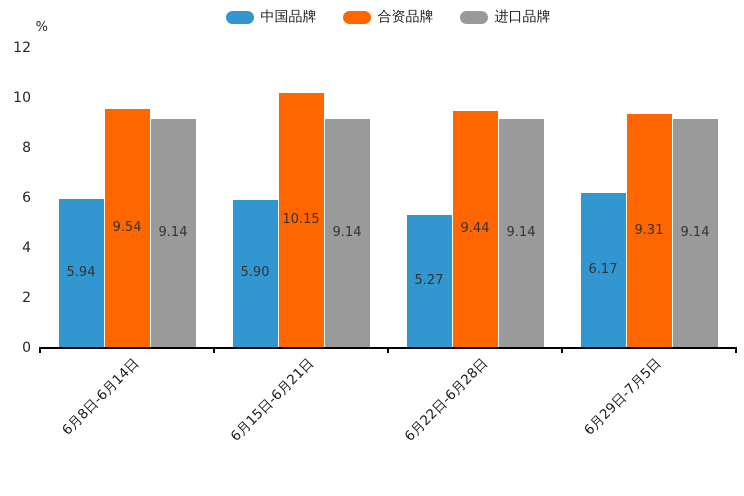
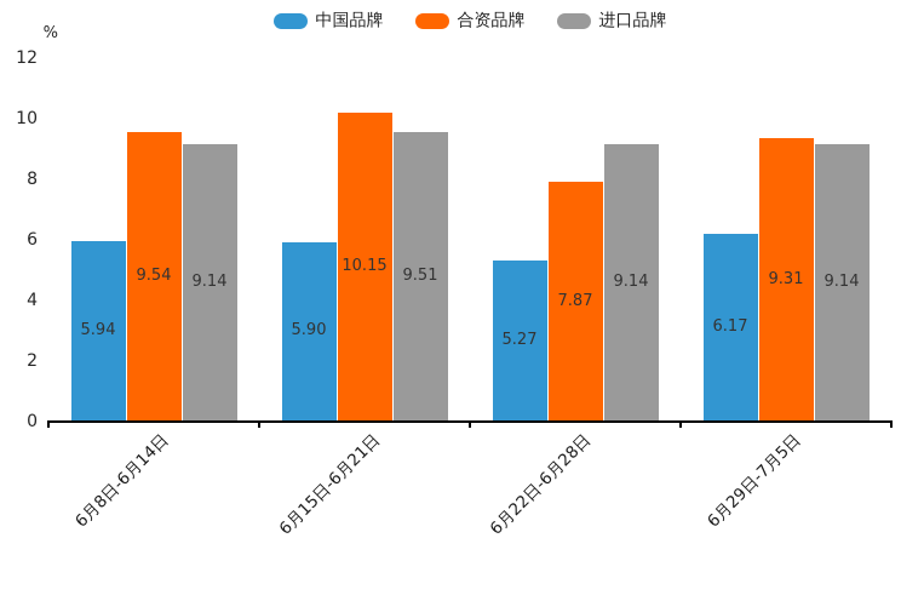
进口品牌/6月15日-6月21日: 9.14 -> 9.51
合资品牌/6月22日-6月28日: 9.44 -> 7.87
